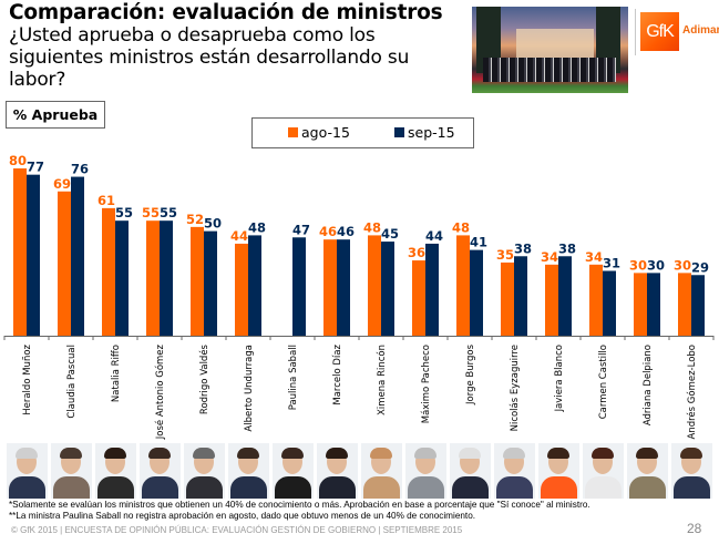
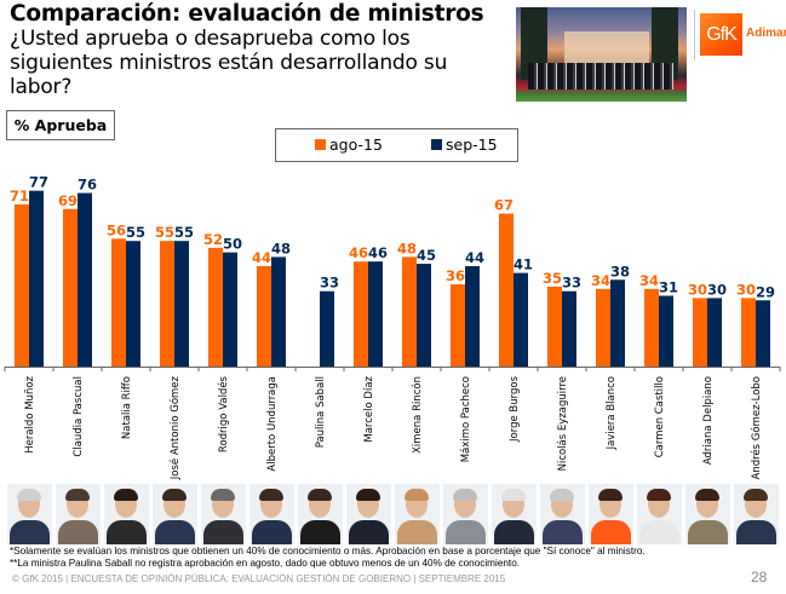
ago-15/Heraldo Muñoz: 80 -> 71
ago-15/Natalia Riffo: 61 -> 56
sep-15/Paulina Saball: 47 -> 33
ago-15/Jorge Burgos: 48 -> 67
sep-15/Nicolás Eyzaguirre: 38 -> 33
